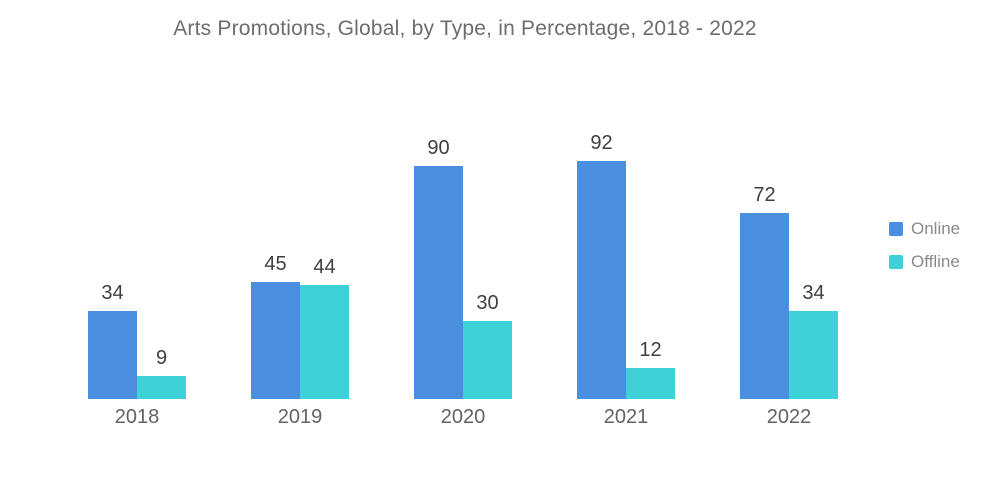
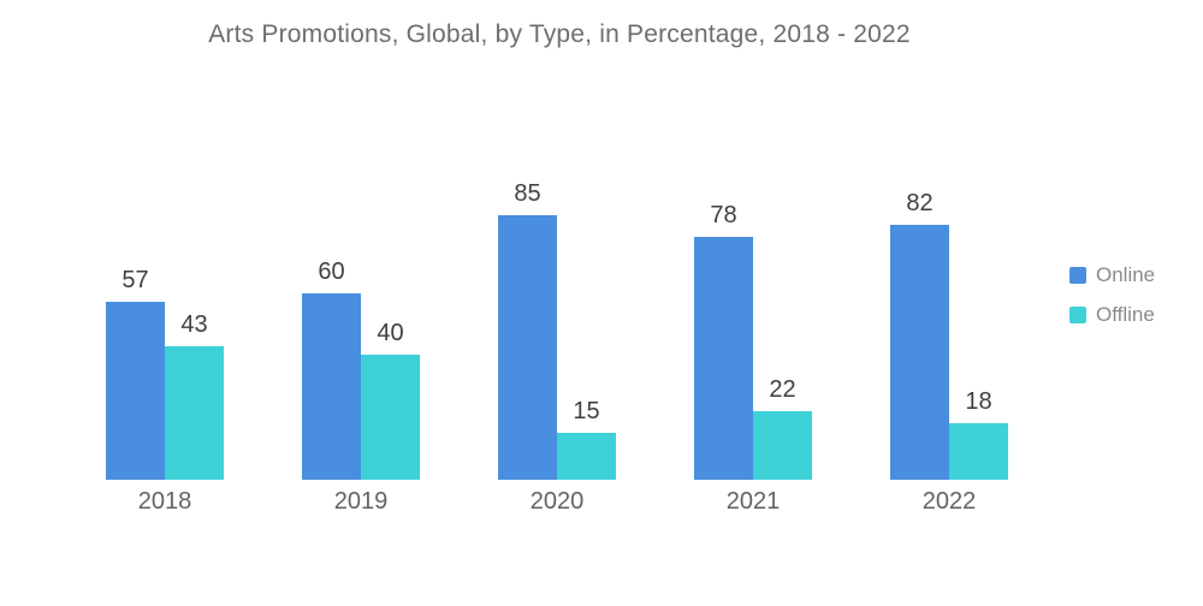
Online/2018: 34 -> 57
Offline/2018: 9 -> 43
Online/2019: 45 -> 60
Offline/2019: 44 -> 40
Online/2020: 90 -> 85
Offline/2020: 30 -> 15
Online/2021: 92 -> 78
Offline/2021: 12 -> 22
Online/2022: 72 -> 82
Offline/2022: 34 -> 18
